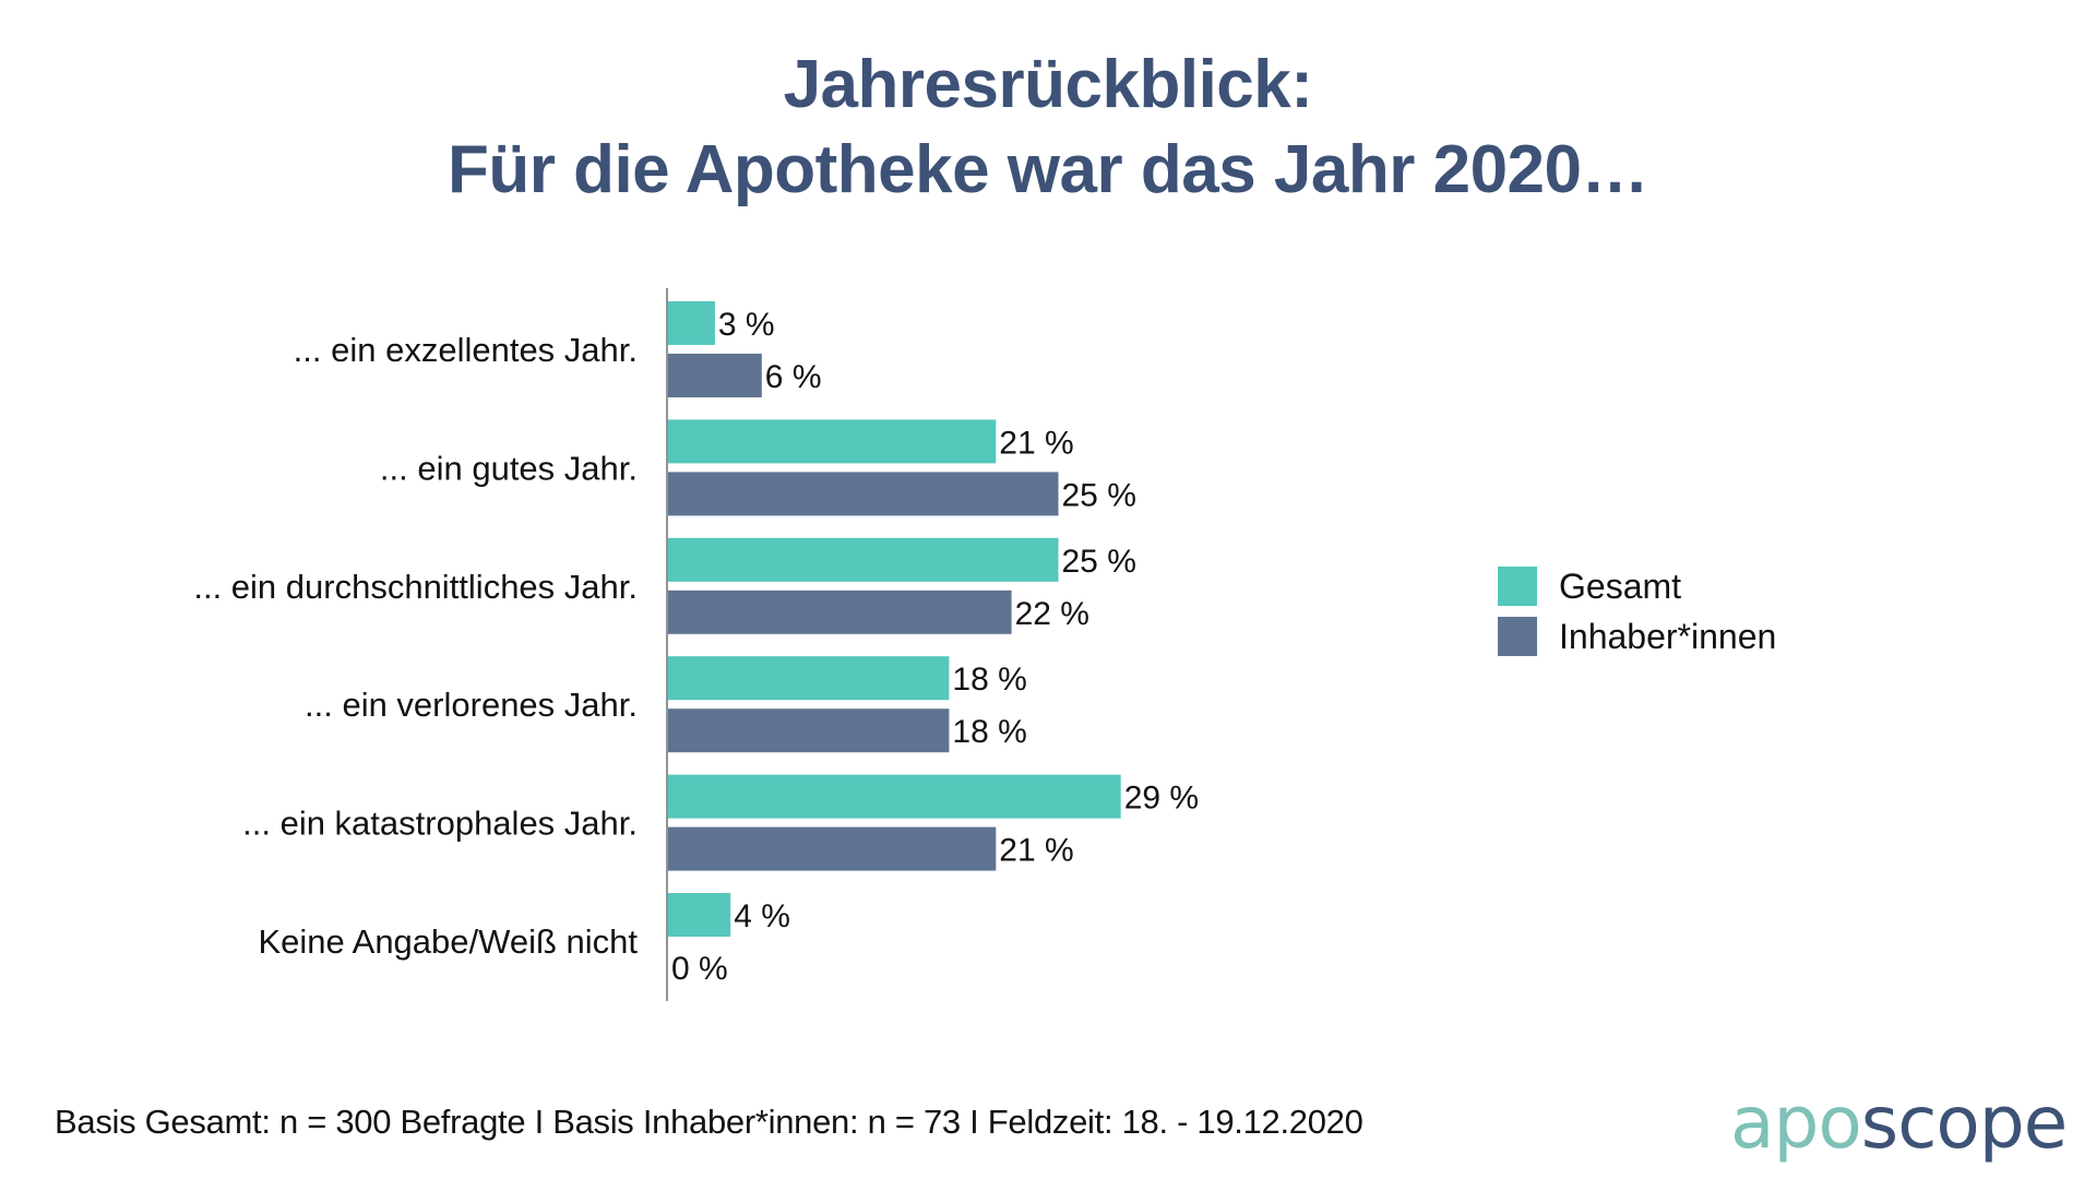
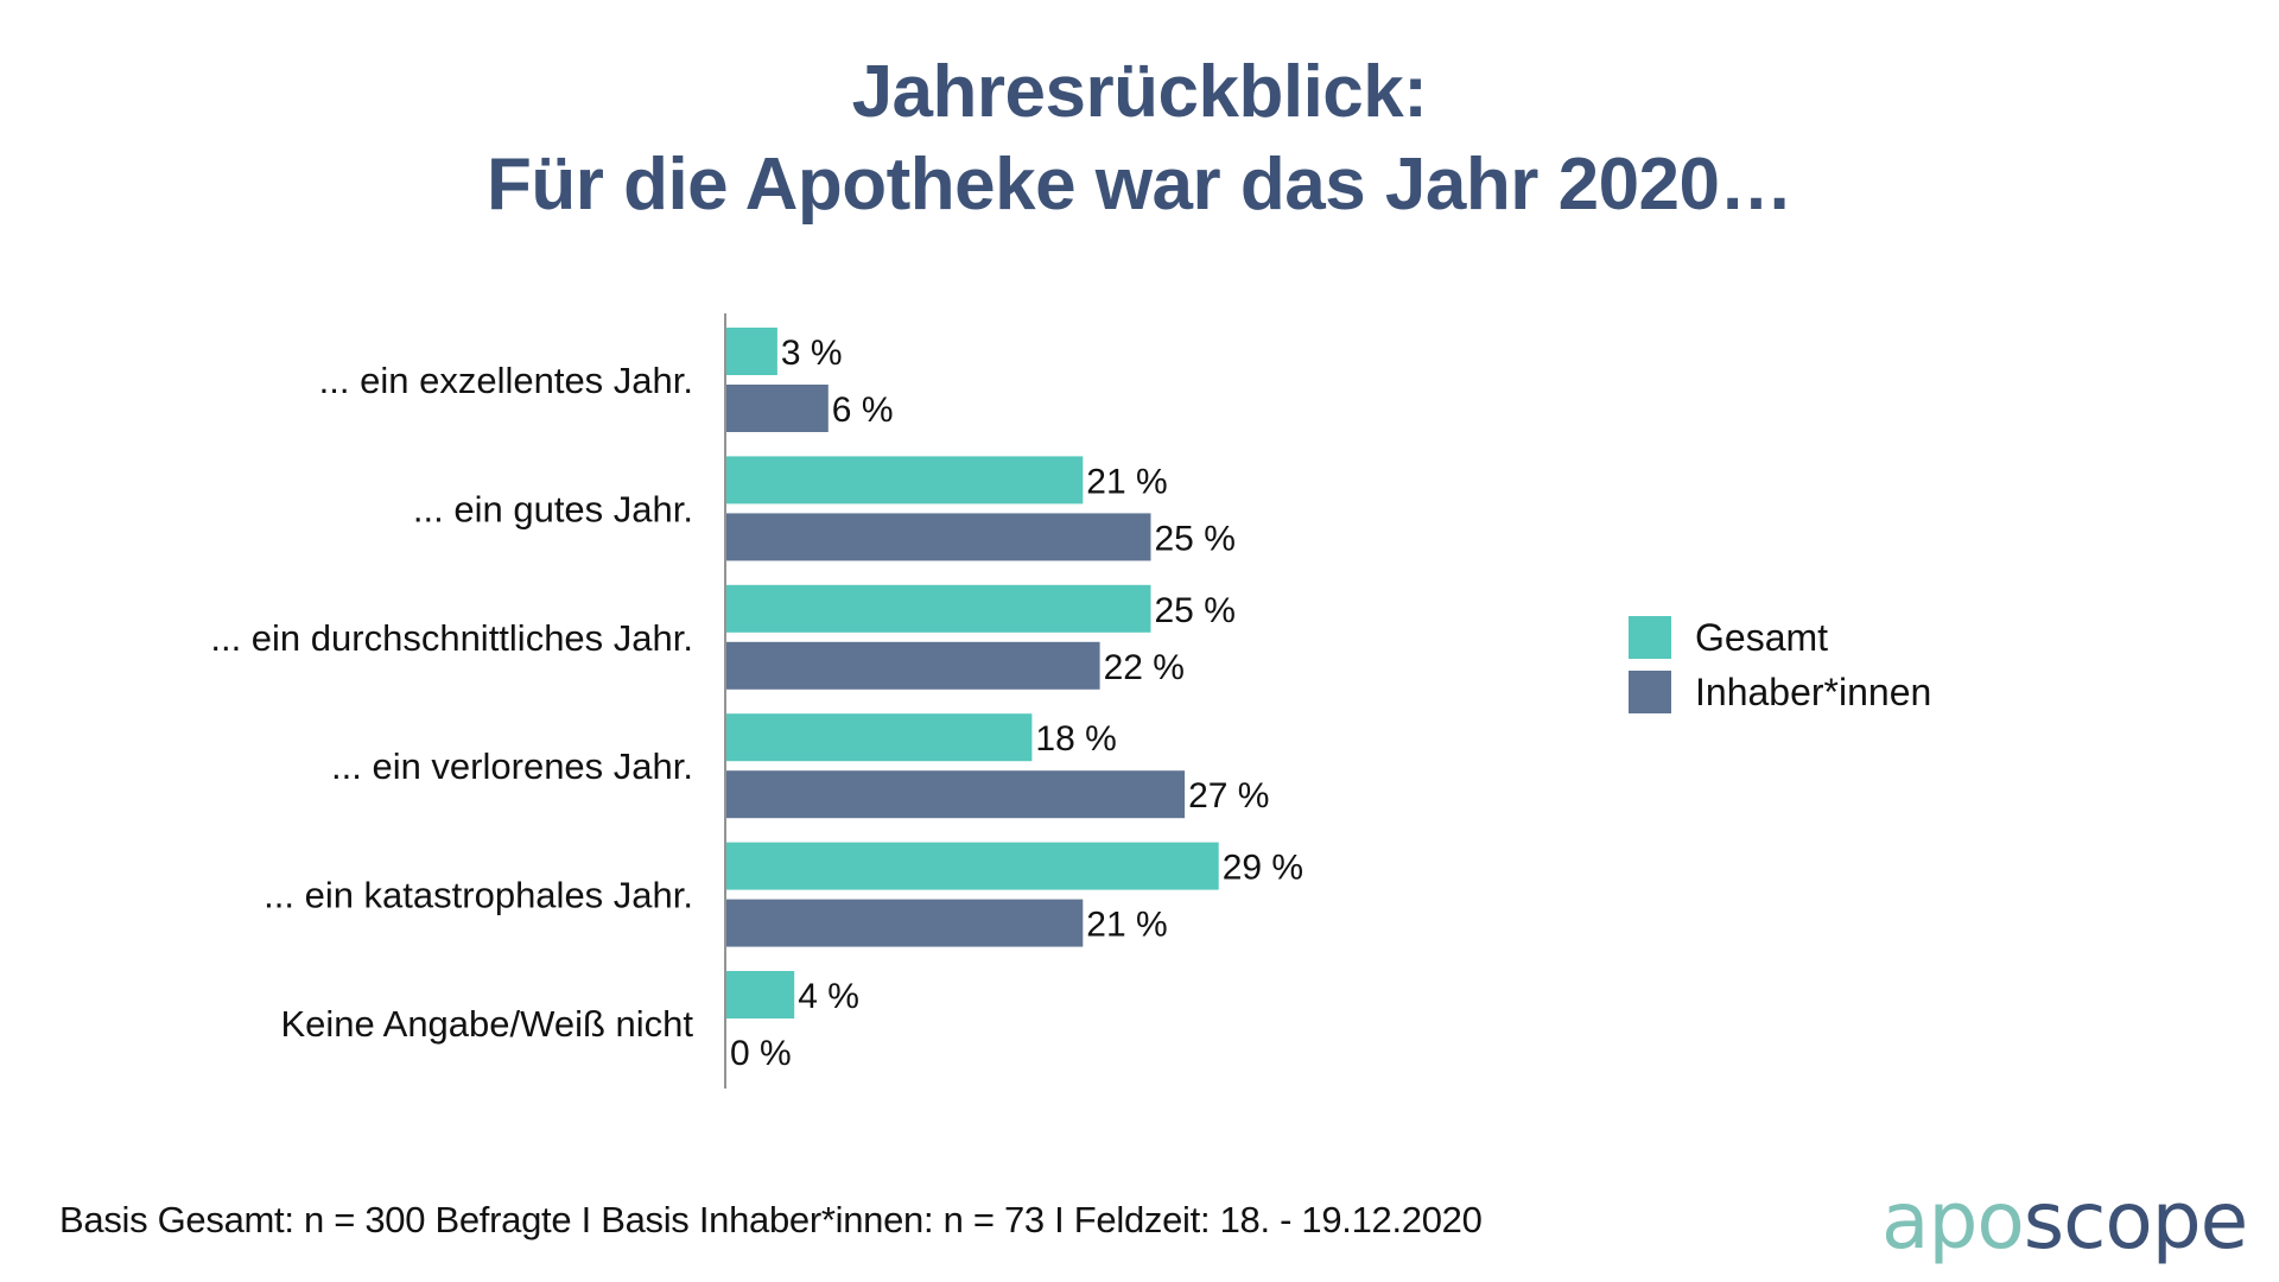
Inhaber*innen/... ein verlorenes Jahr.: 18 -> 27
